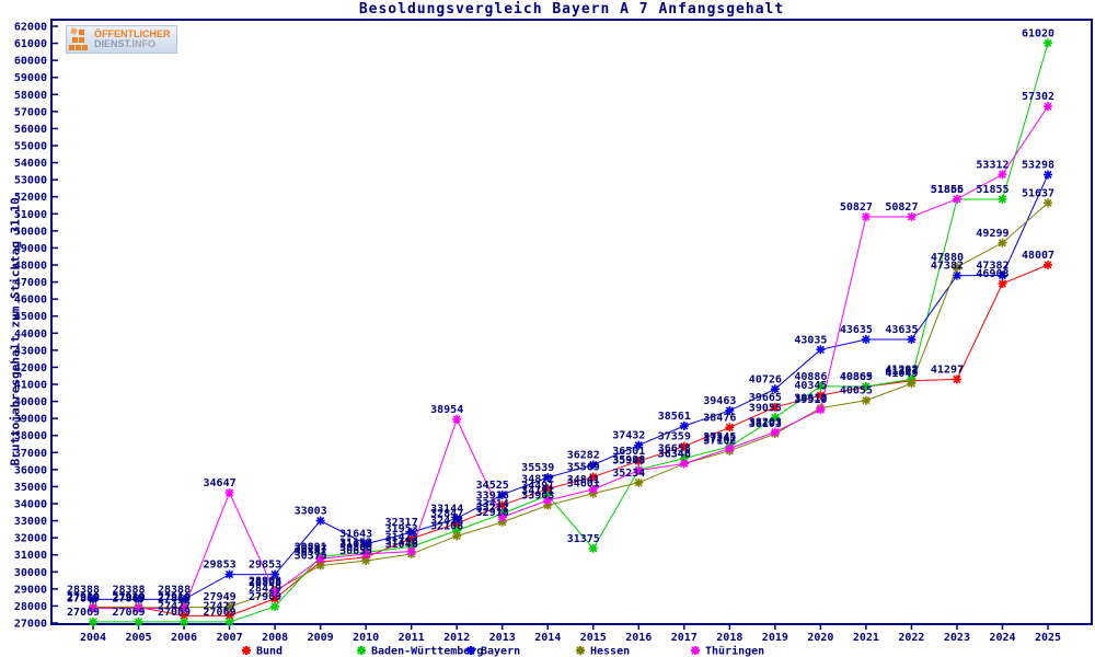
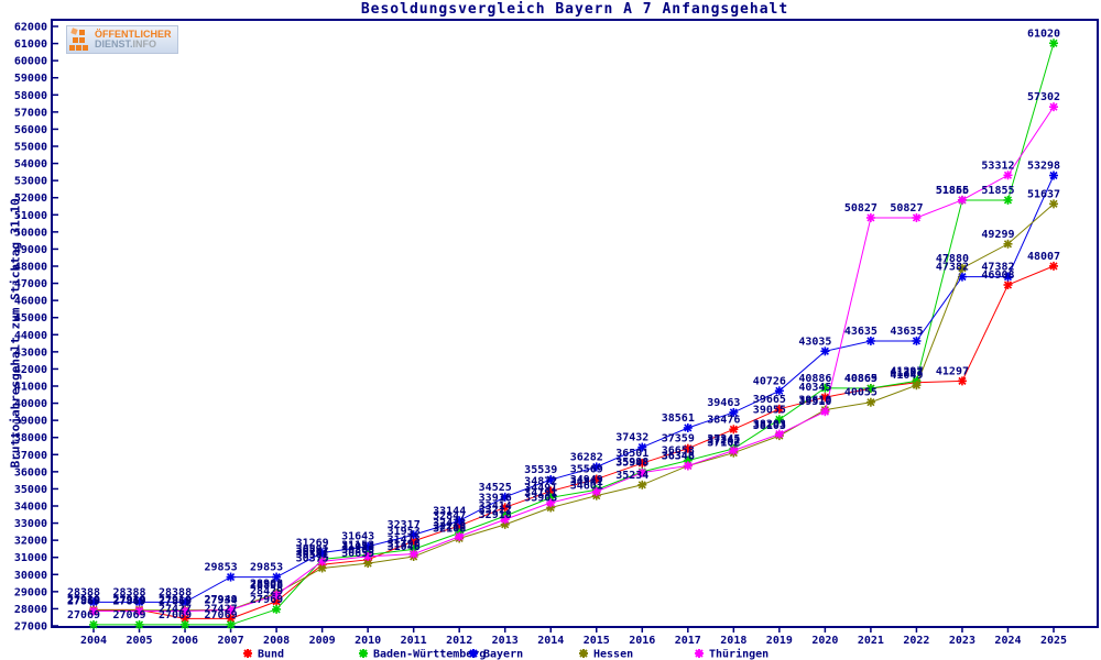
Thüringen/2007: 34647 -> 27934
Bayern/2009: 33003 -> 31269
Thüringen/2012: 38954 -> 32218
Baden-Württemberg/2015: 31375 -> 34949
